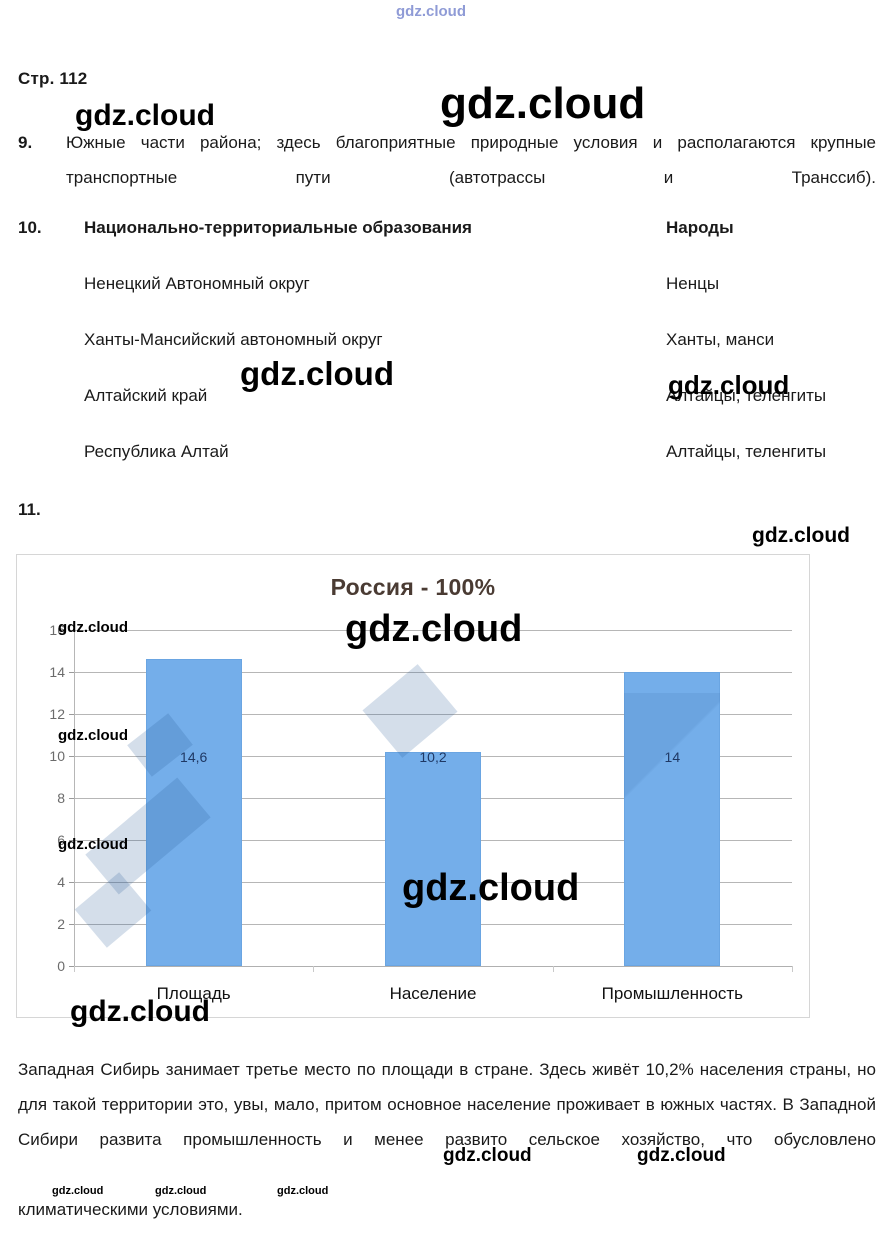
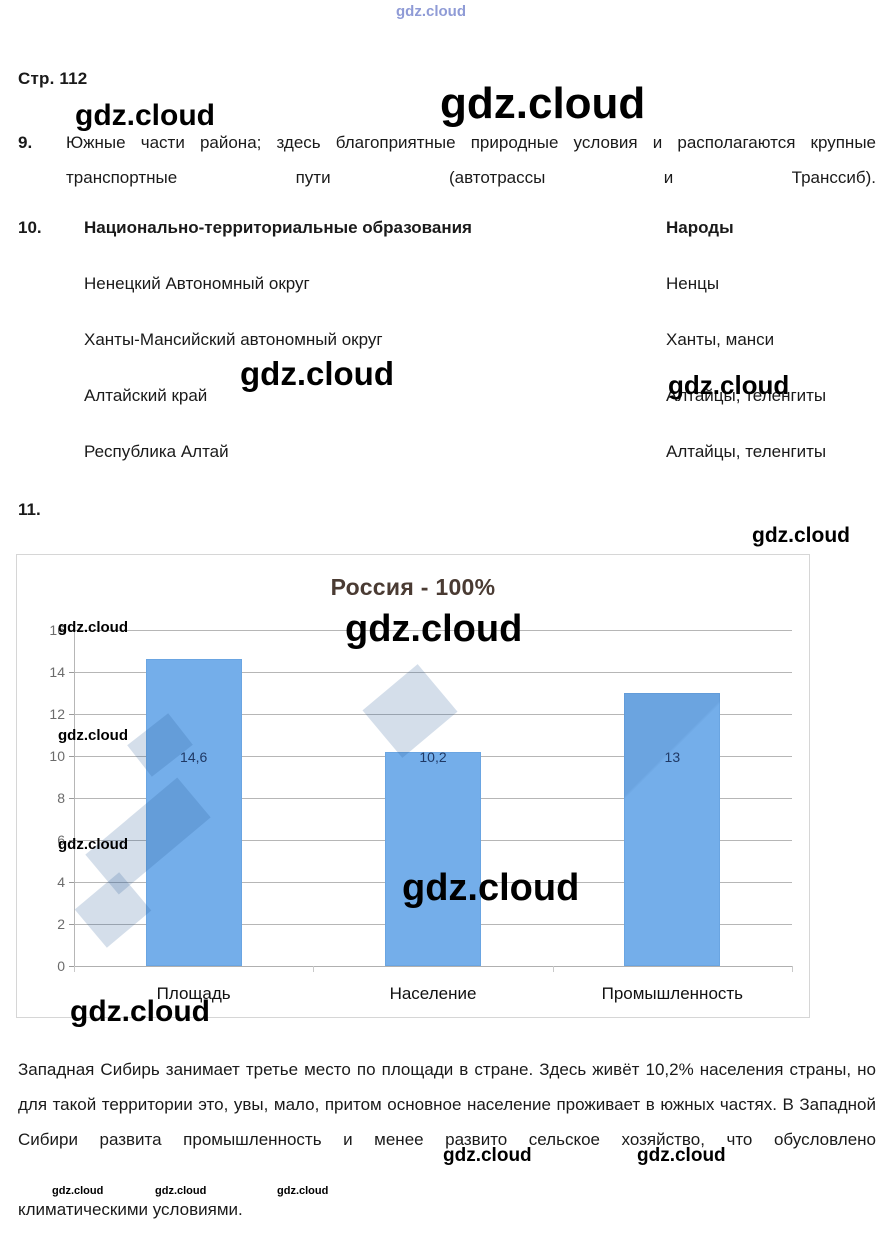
Промышленность: 14 -> 13
